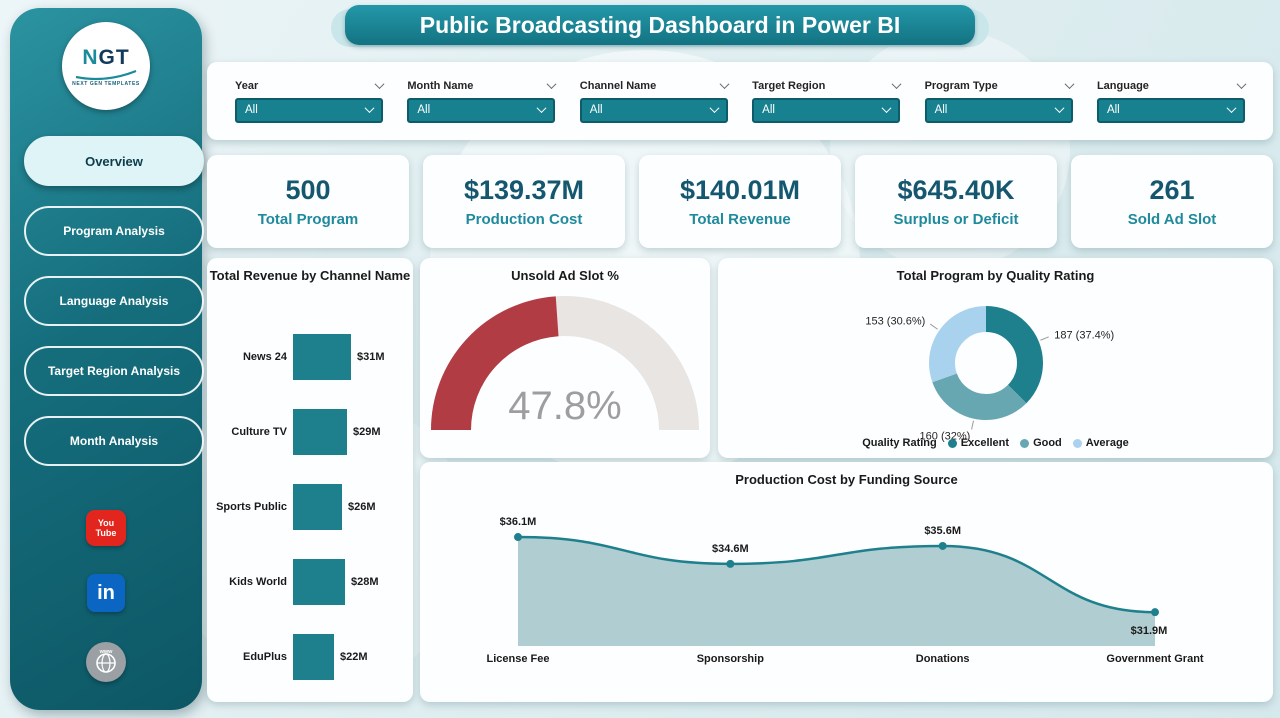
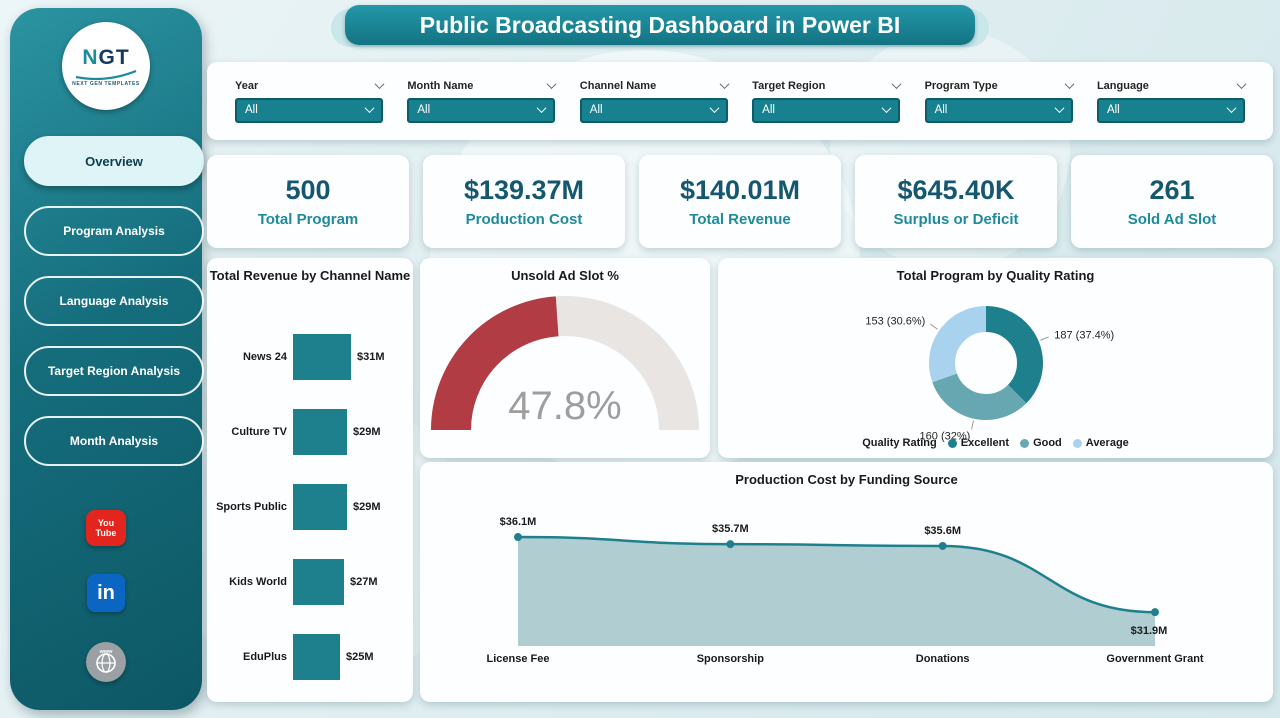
Total Revenue by Channel Name/Sports Public: $26M -> $29M
Total Revenue by Channel Name/Kids World: $28M -> $27M
Total Revenue by Channel Name/EduPlus: $22M -> $25M
Production Cost by Funding Source/Sponsorship: $34.6M -> $35.7M
